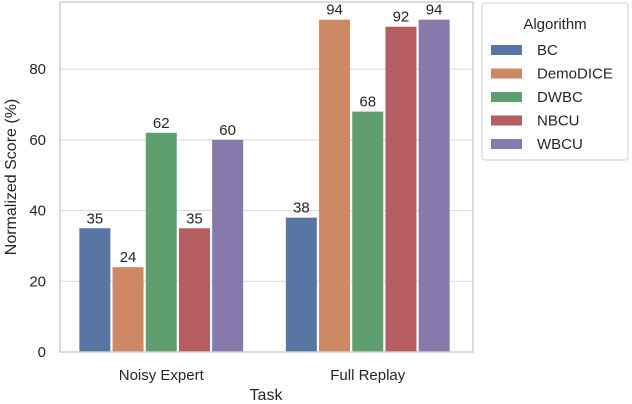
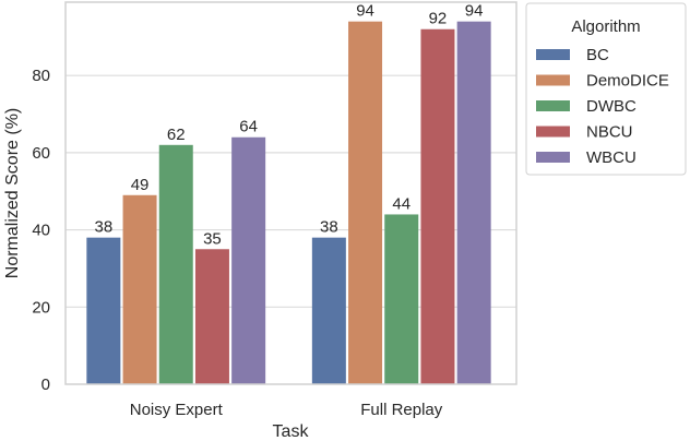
BC/Noisy Expert: 35 -> 38
DemoDICE/Noisy Expert: 24 -> 49
WBCU/Noisy Expert: 60 -> 64
DWBC/Full Replay: 68 -> 44
